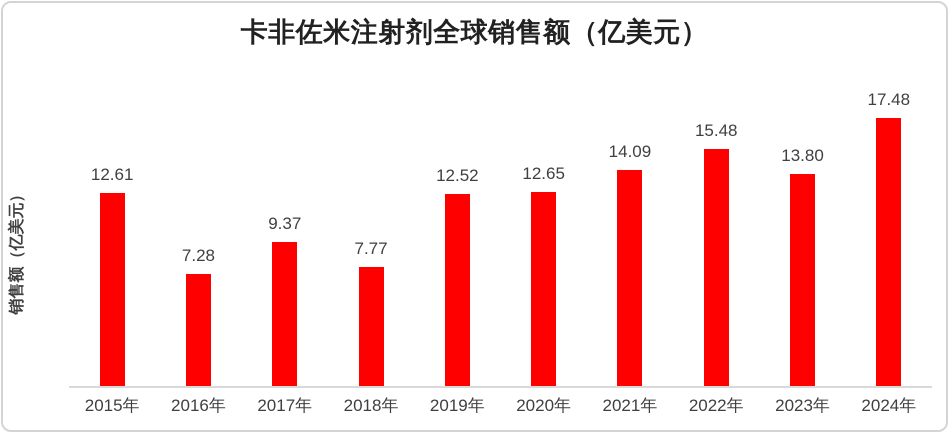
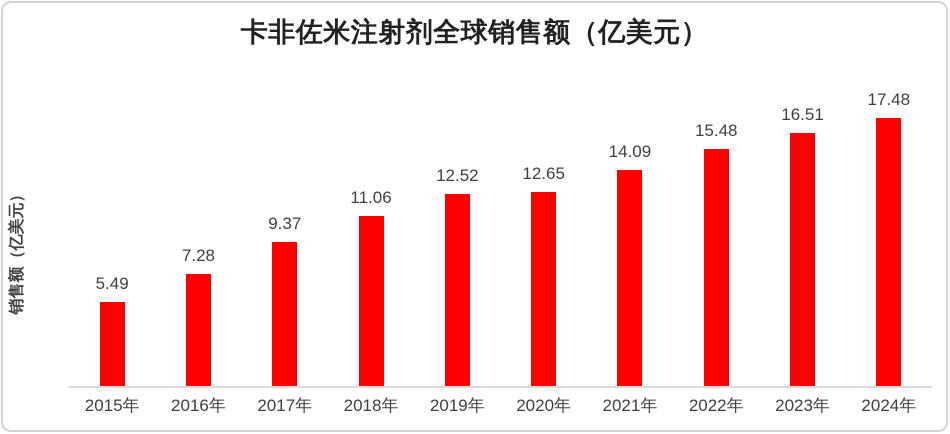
2015年: 12.61 -> 5.49
2018年: 7.77 -> 11.06
2023年: 13.80 -> 16.51
